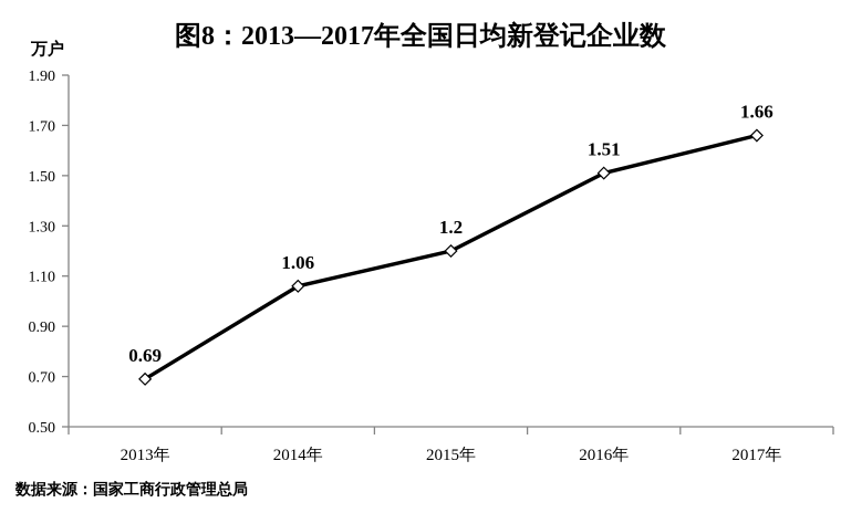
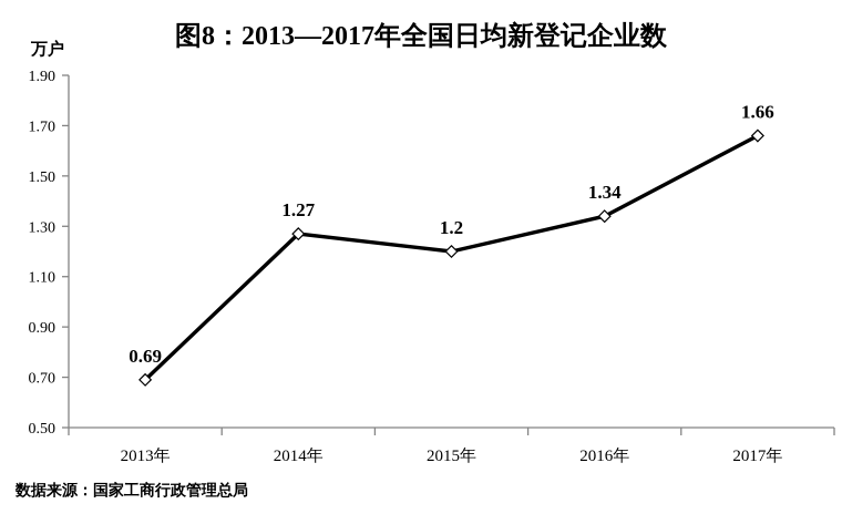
2014年: 1.06 -> 1.27
2016年: 1.51 -> 1.34
